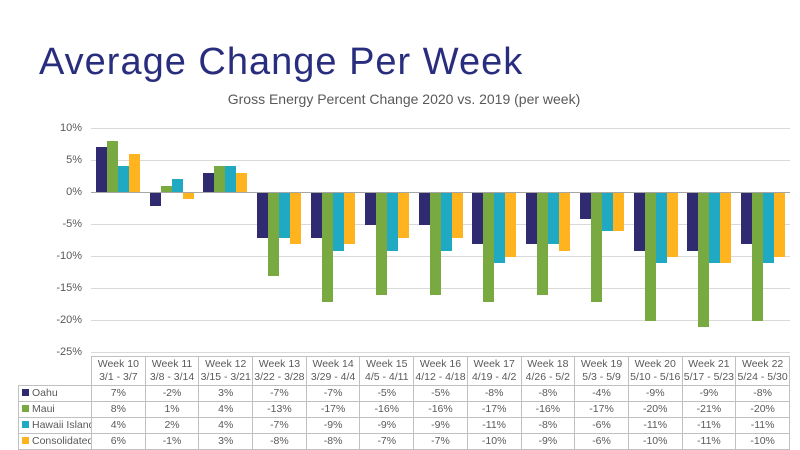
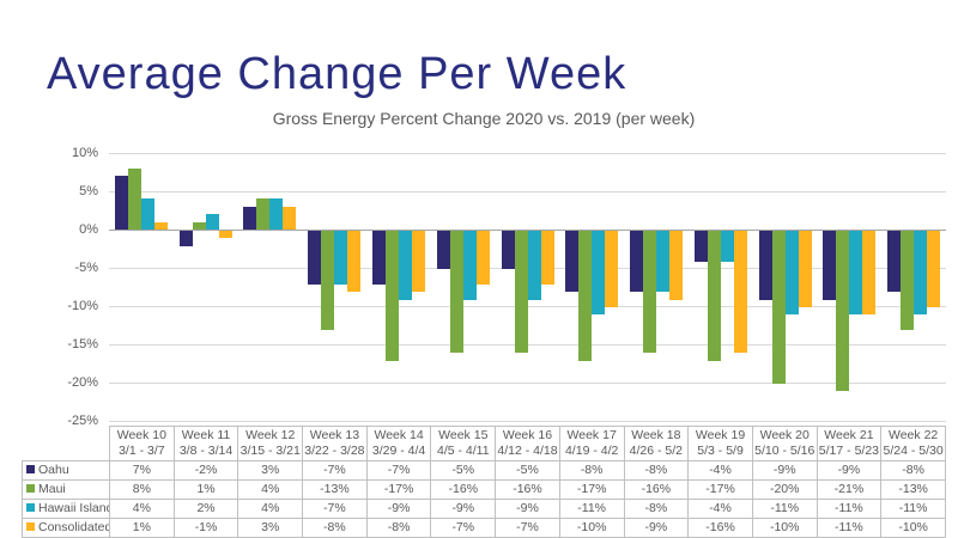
Consolidated/Week 10: 6% -> 1%
Hawaii Island/Week 19: -6% -> -4%
Consolidated/Week 19: -6% -> -16%
Maui/Week 22: -20% -> -13%
